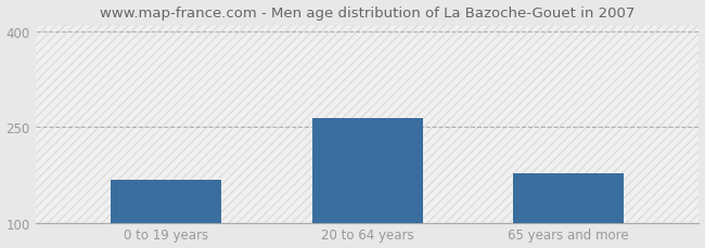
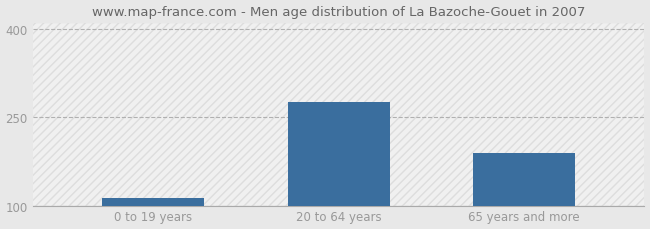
0 to 19 years: 168 -> 113
20 to 64 years: 264 -> 275
65 years and more: 178 -> 190
